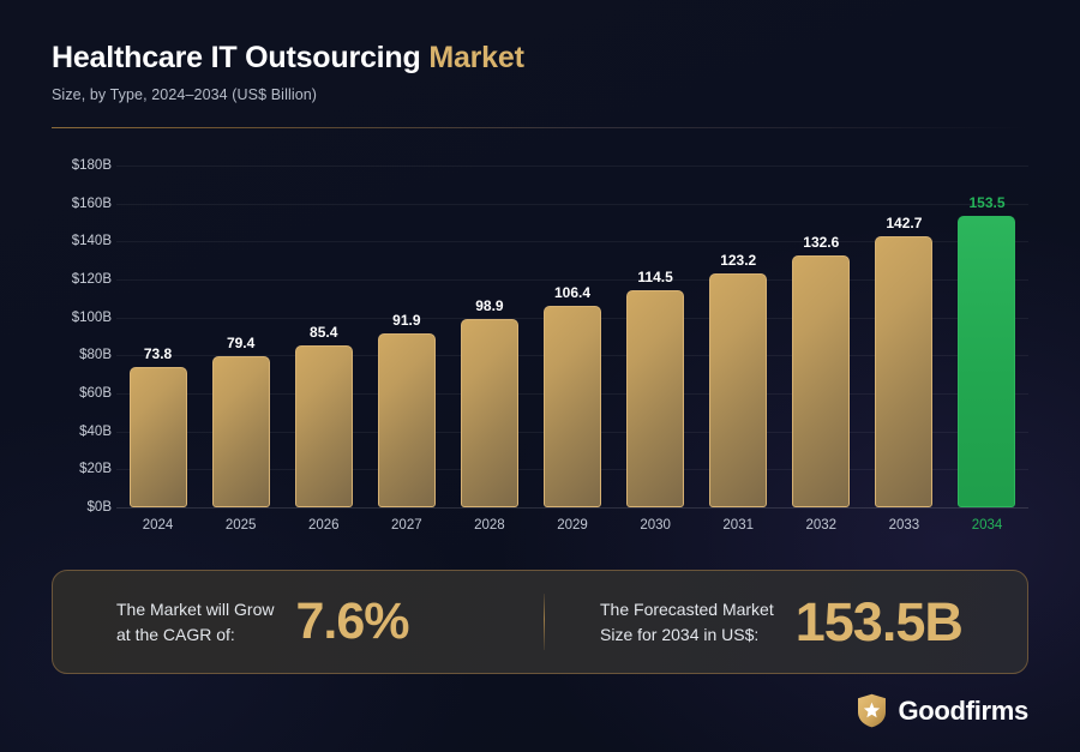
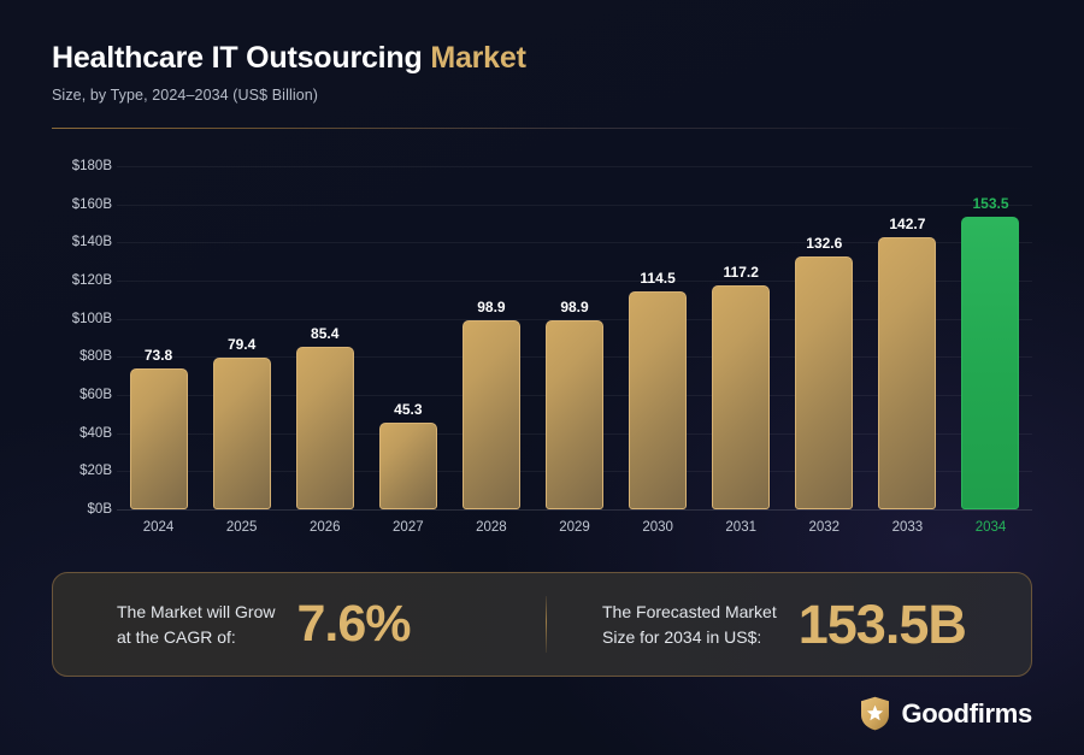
2027: 91.9 -> 45.3
2029: 106.4 -> 98.9
2031: 123.2 -> 117.2
